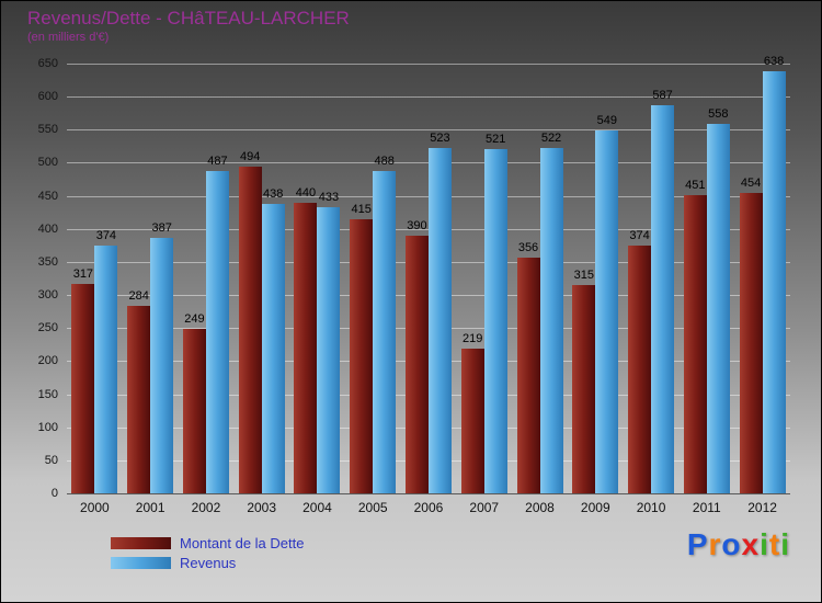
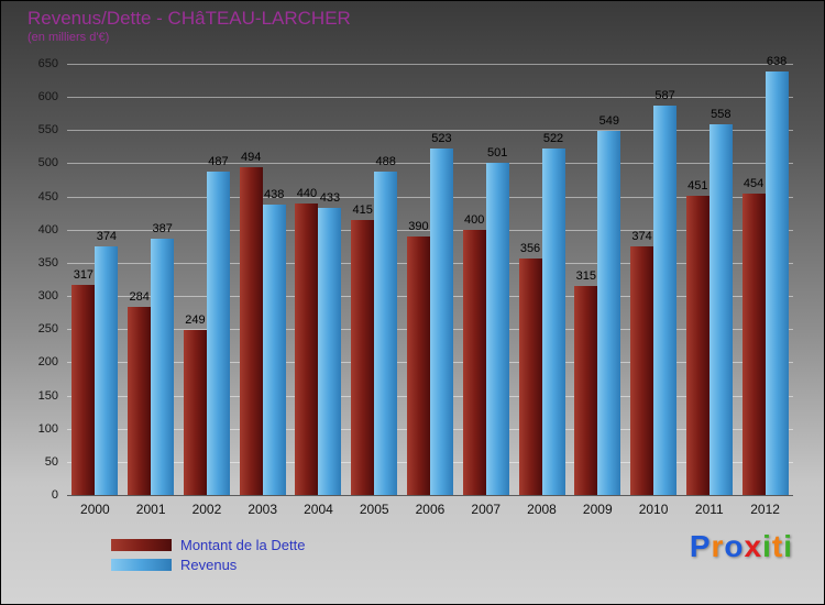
Montant de la Dette/2007: 219 -> 400
Revenus/2007: 521 -> 501
